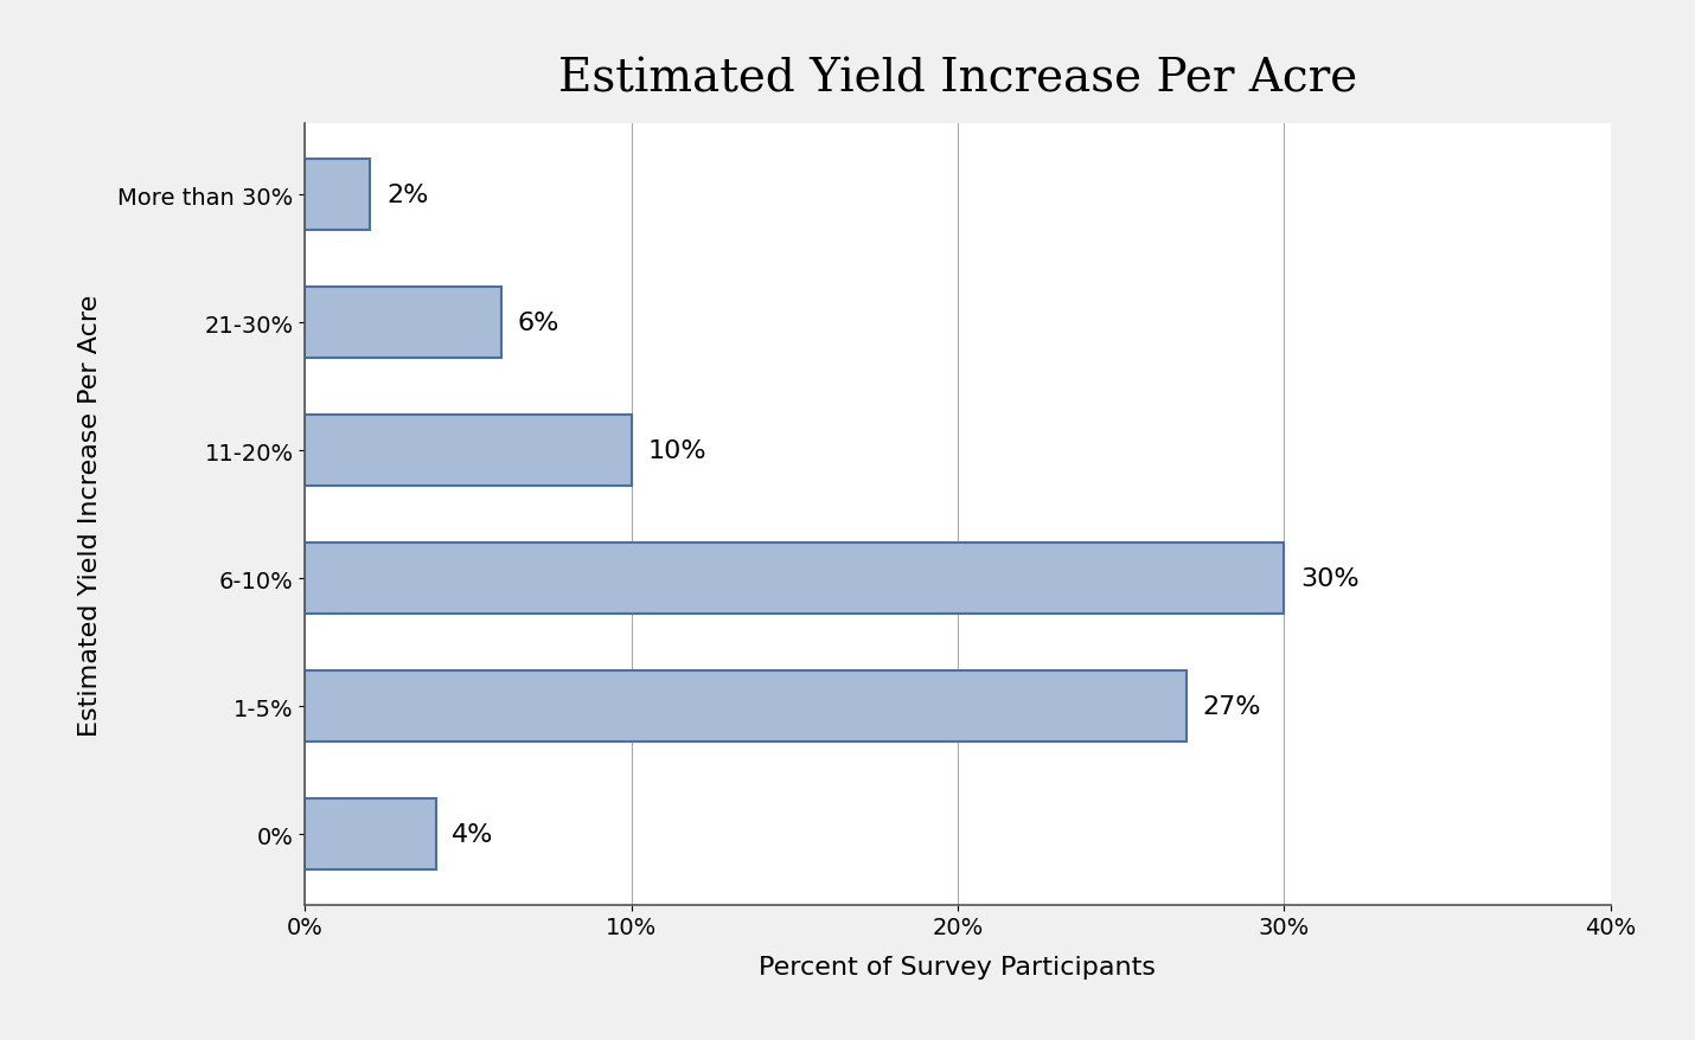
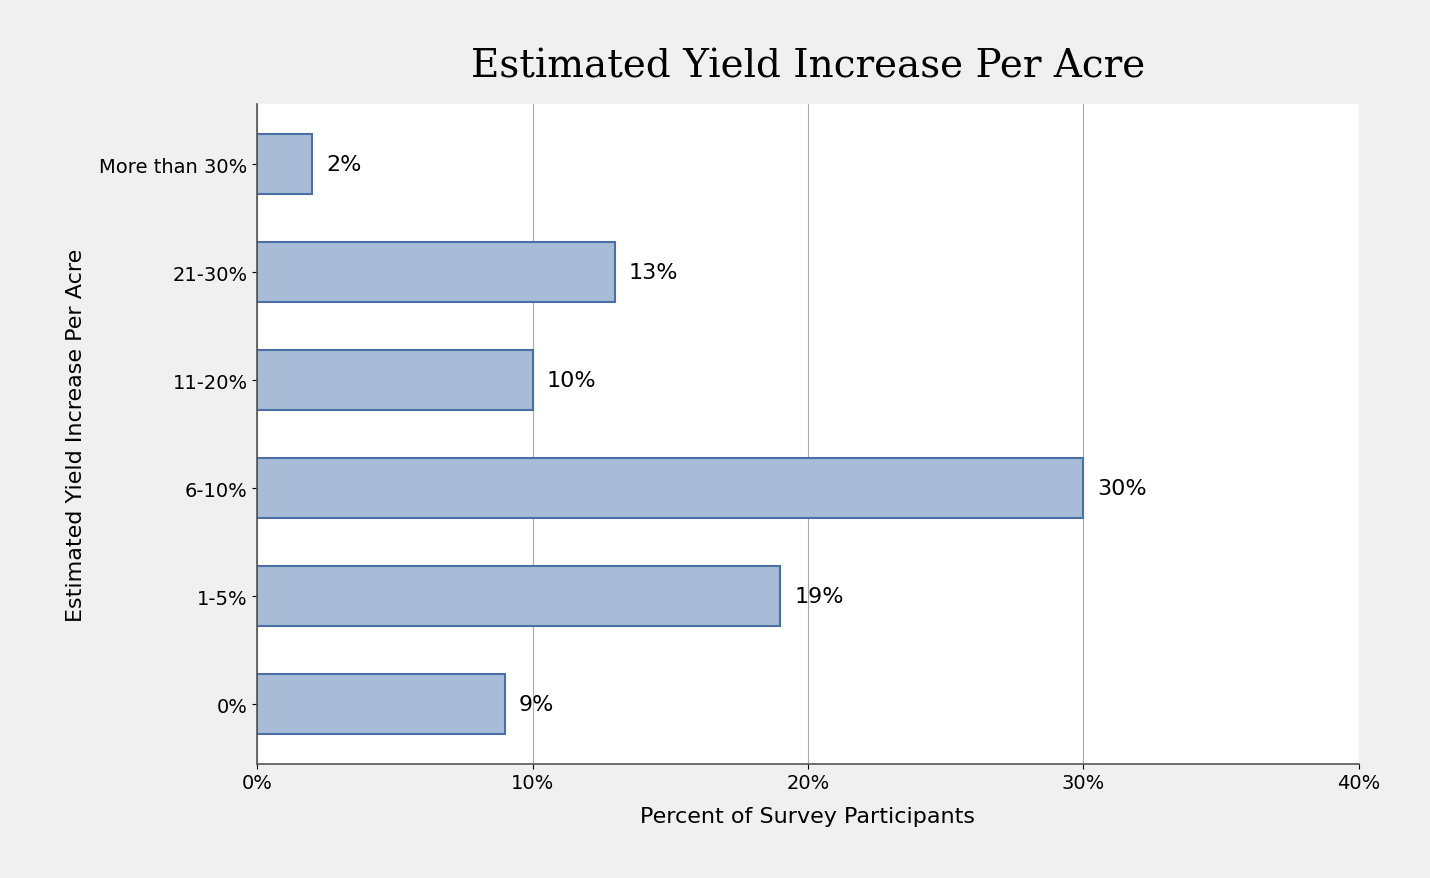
21-30%: 6% -> 13%
1-5%: 27% -> 19%
0%: 4% -> 9%
